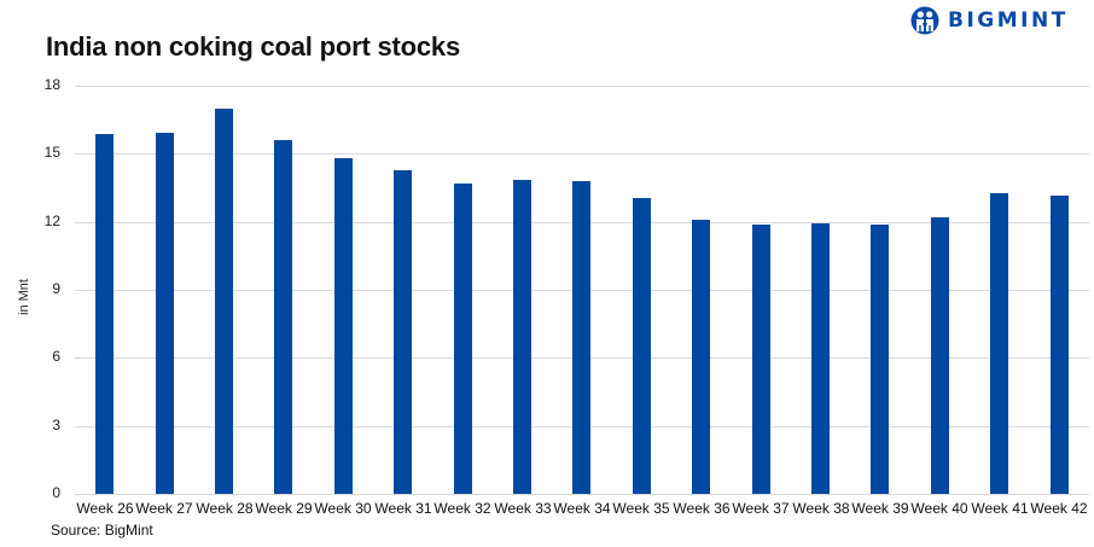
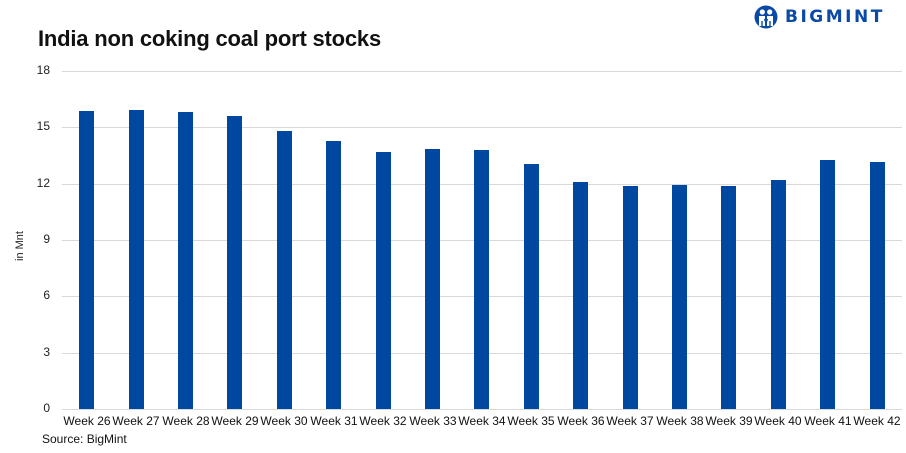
Week 28: 17.0 -> 15.8
